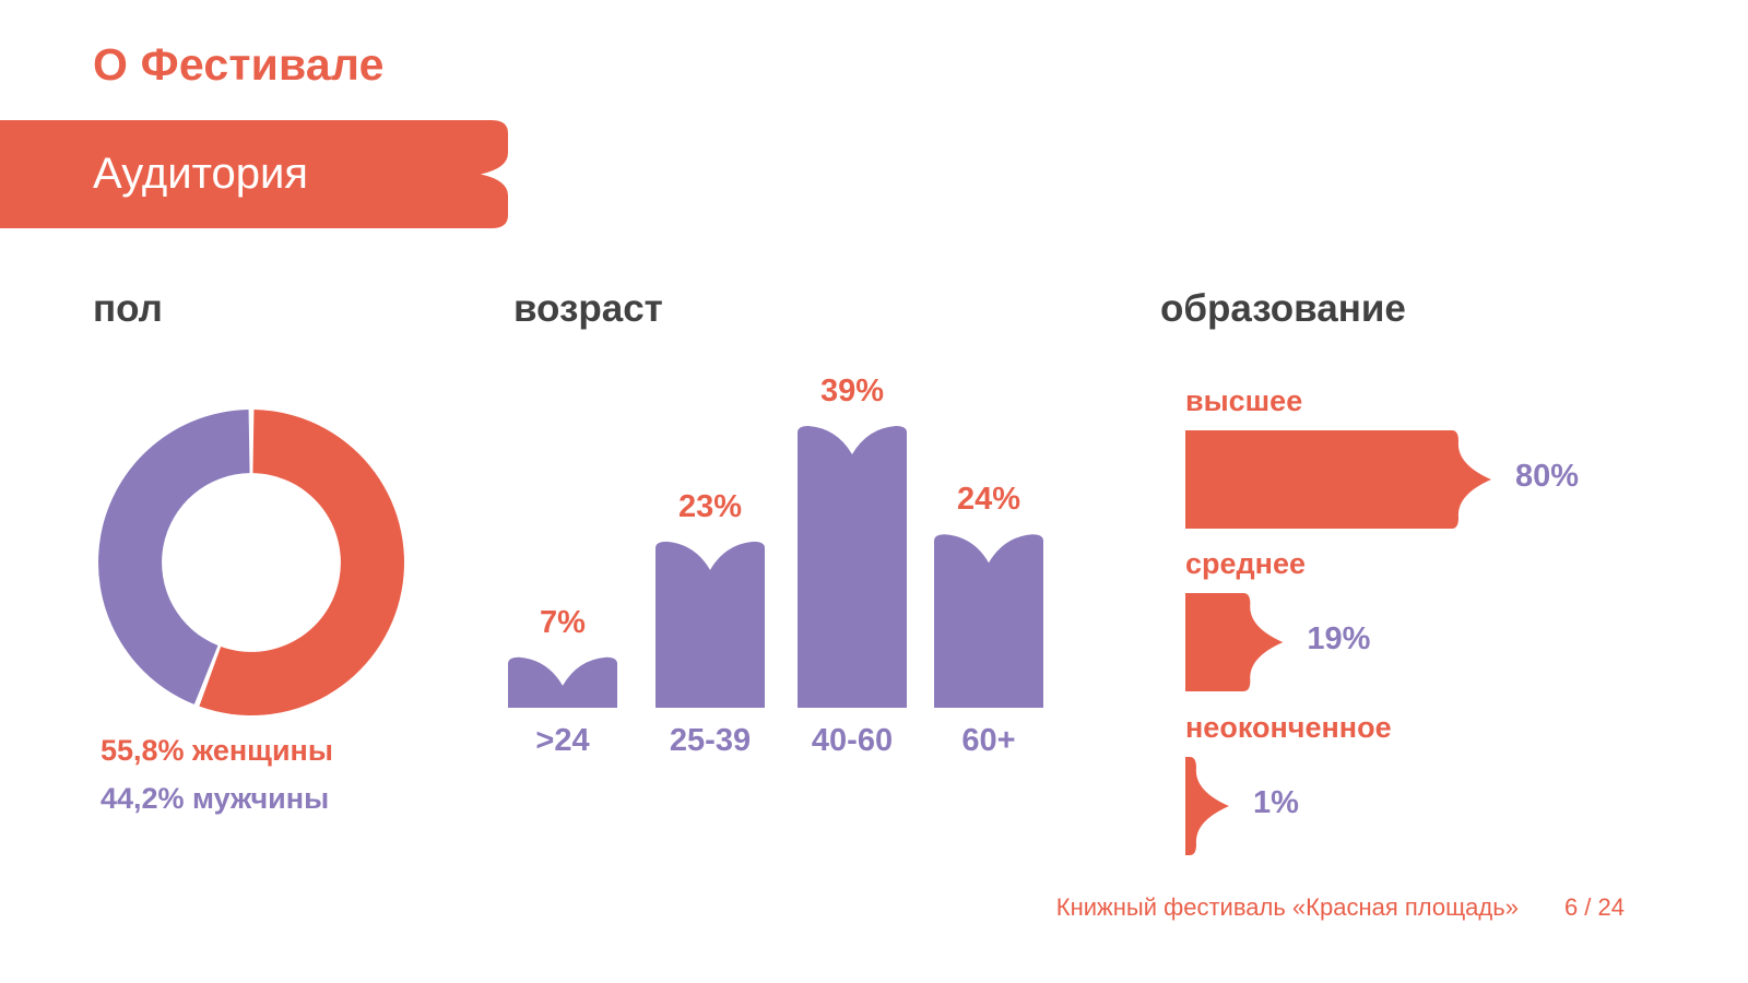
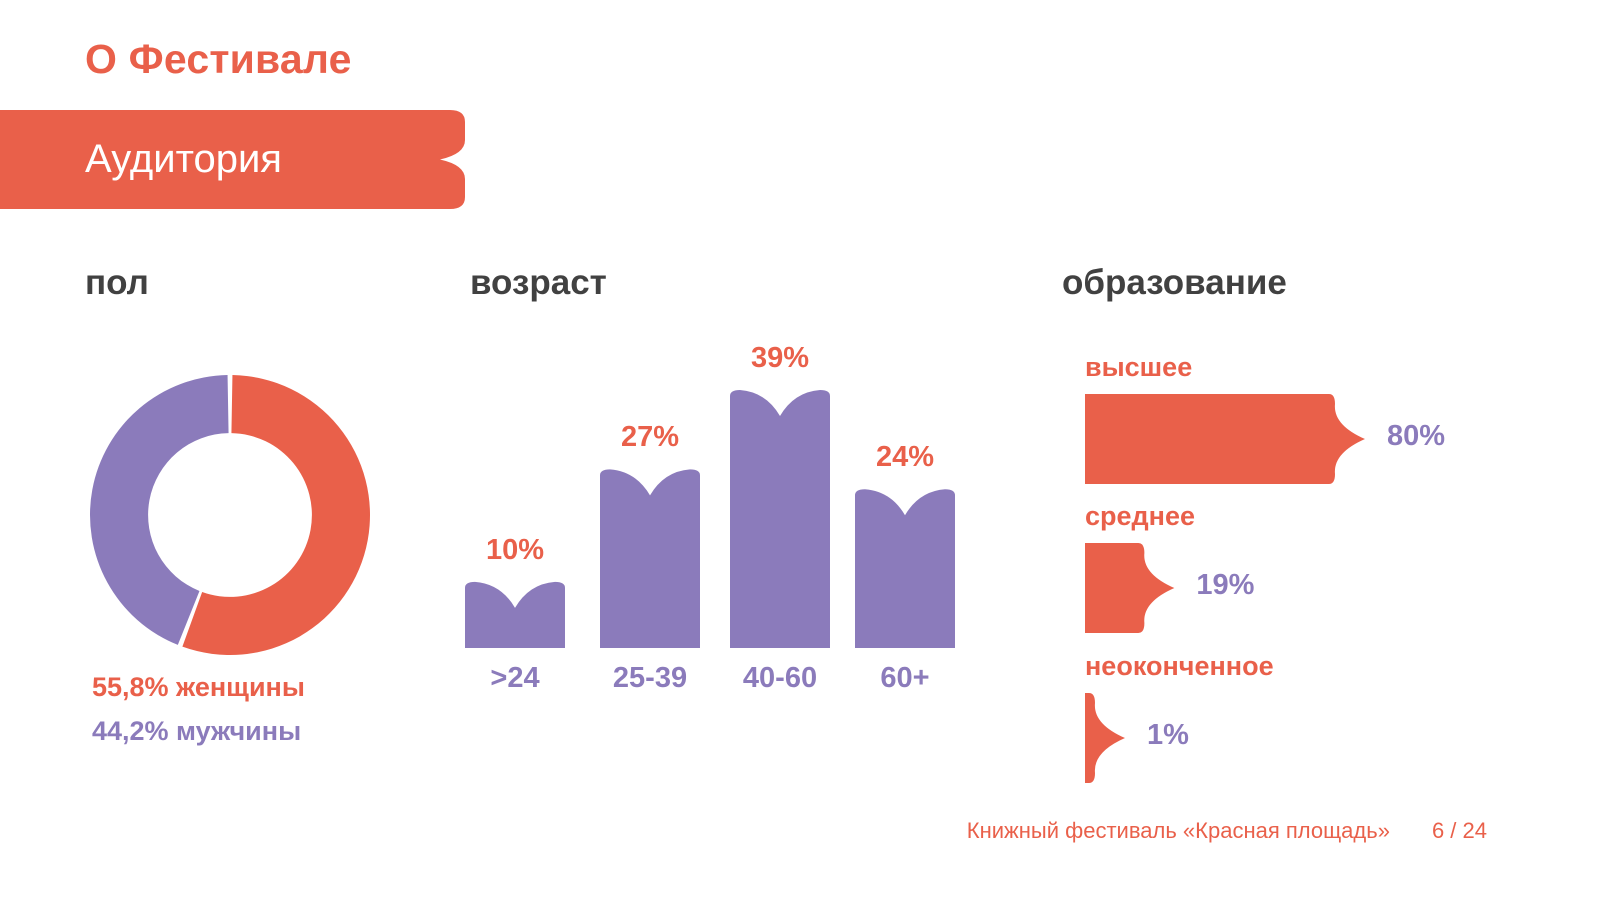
возраст/>24: 7% -> 10%
возраст/25-39: 23% -> 27%
